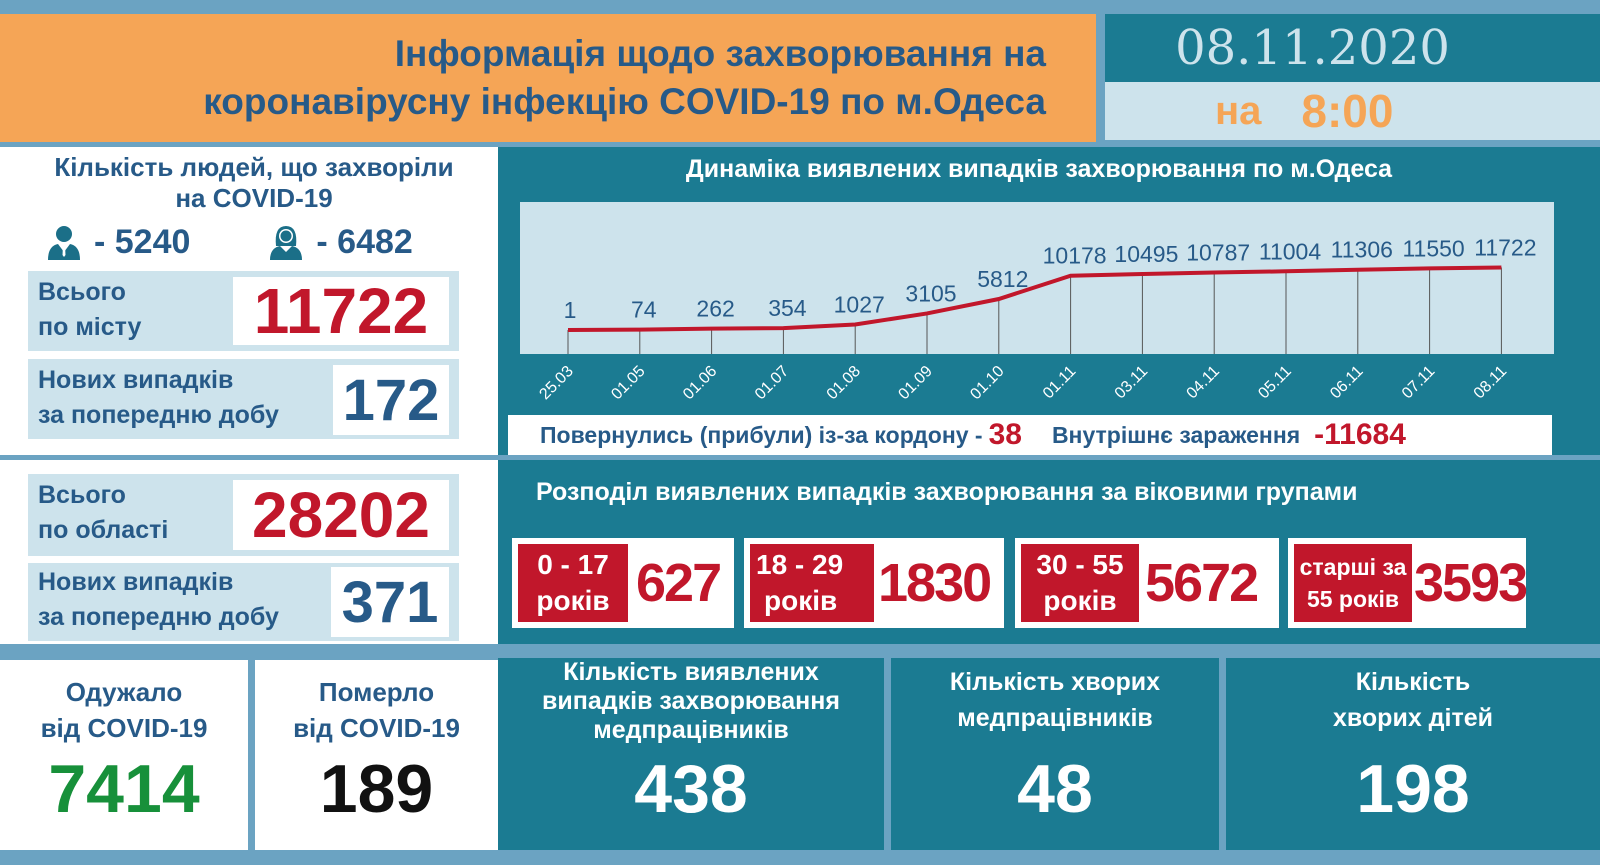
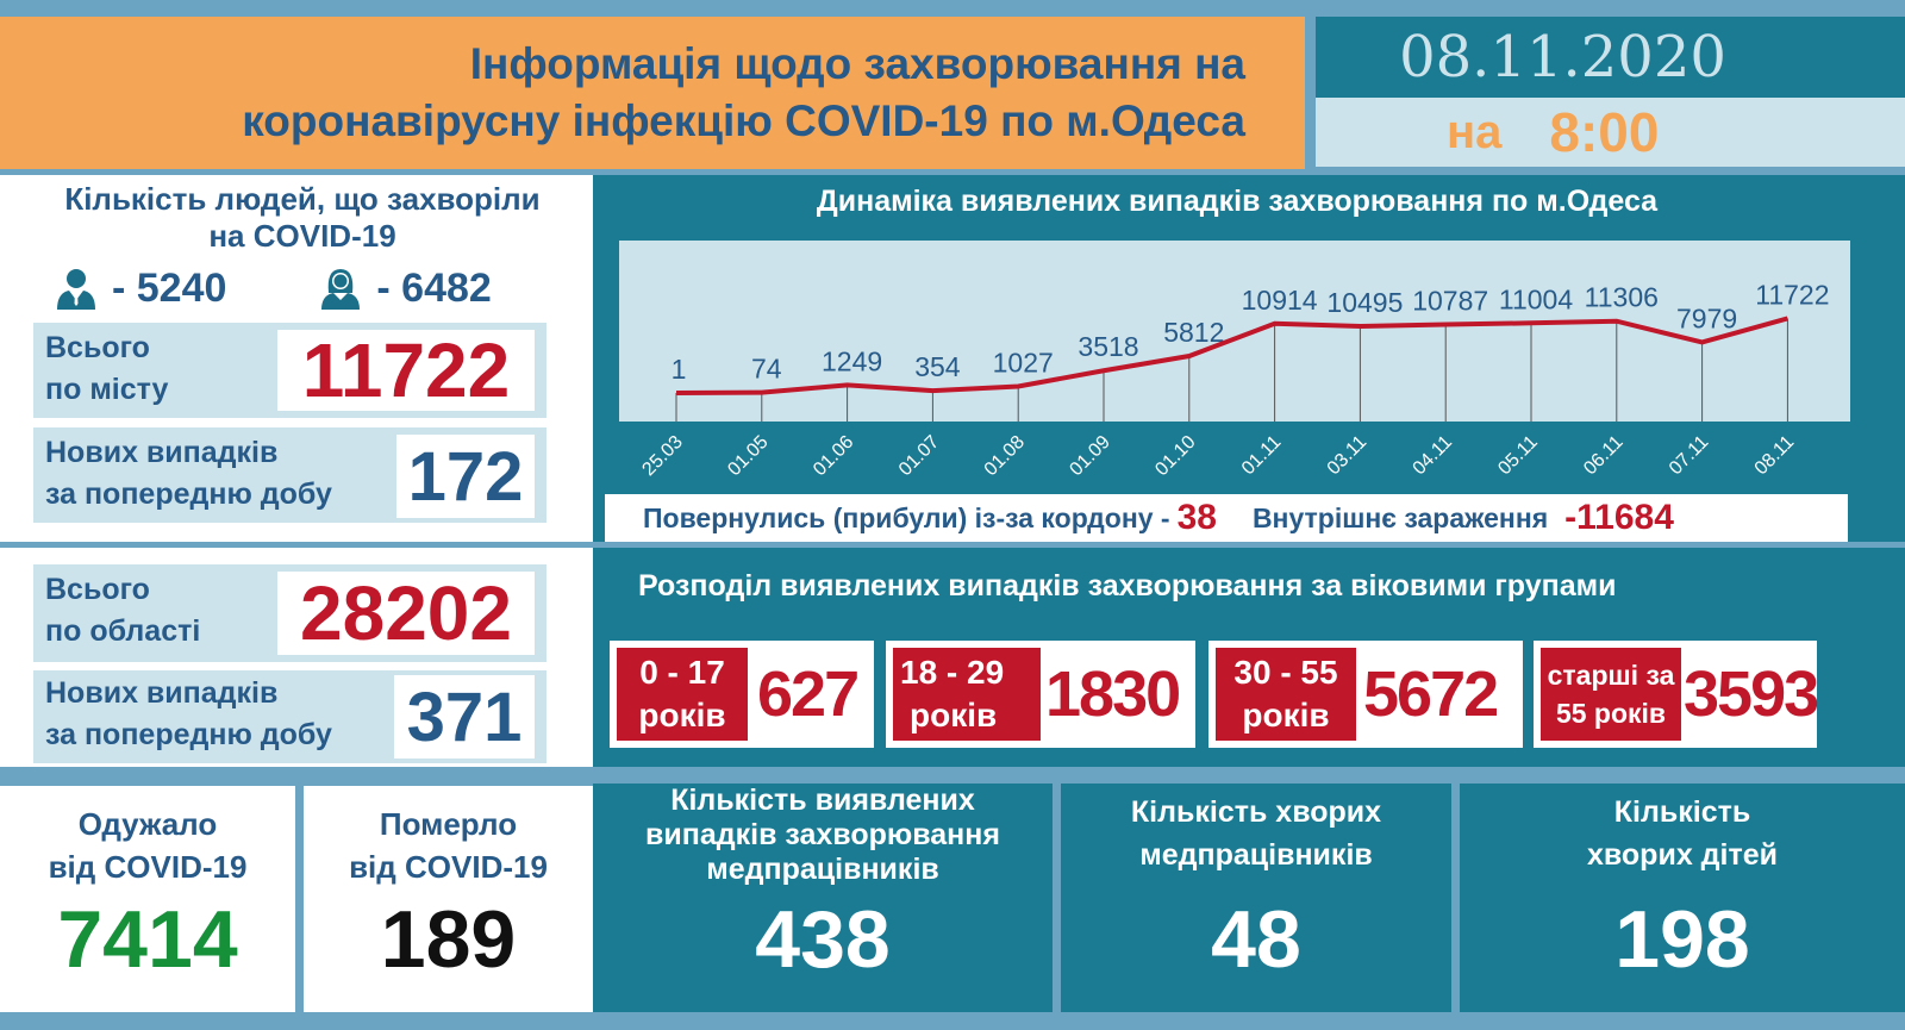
01.06: 262 -> 1249
01.09: 3105 -> 3518
01.11: 10178 -> 10914
07.11: 11550 -> 7979
